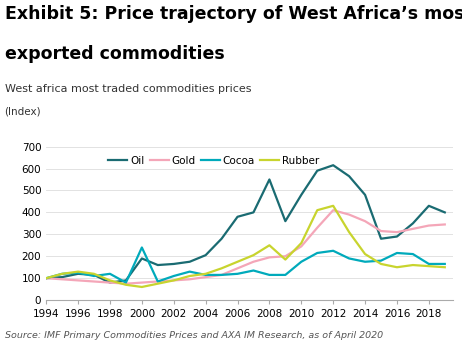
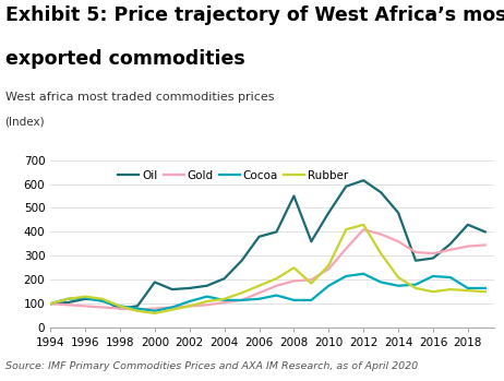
Cocoa/1998: 120 -> 90
Cocoa/2000: 240 -> 70
